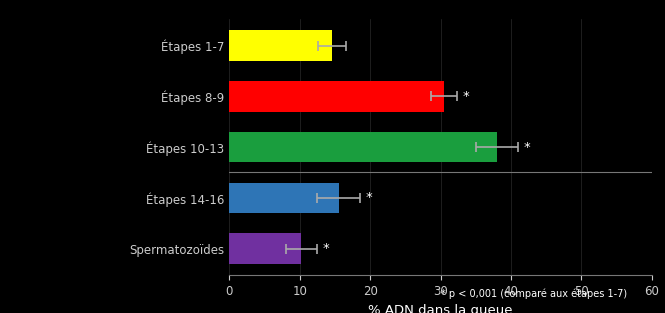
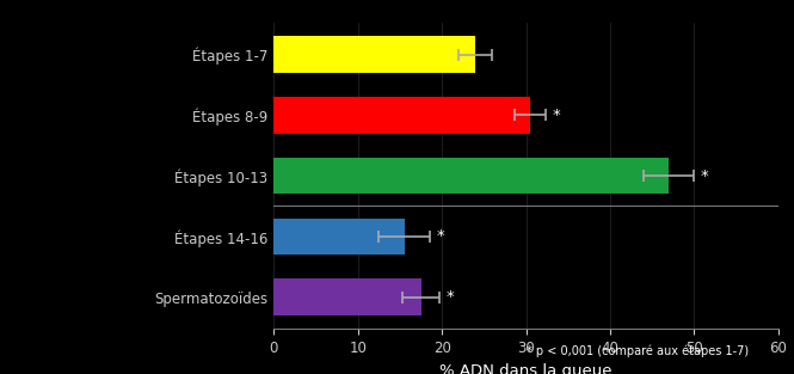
Étapes 1-7: 14.6 -> 24.0
Étapes 10-13: 38.0 -> 47.0
Spermatozoïdes: 10.2 -> 17.5
